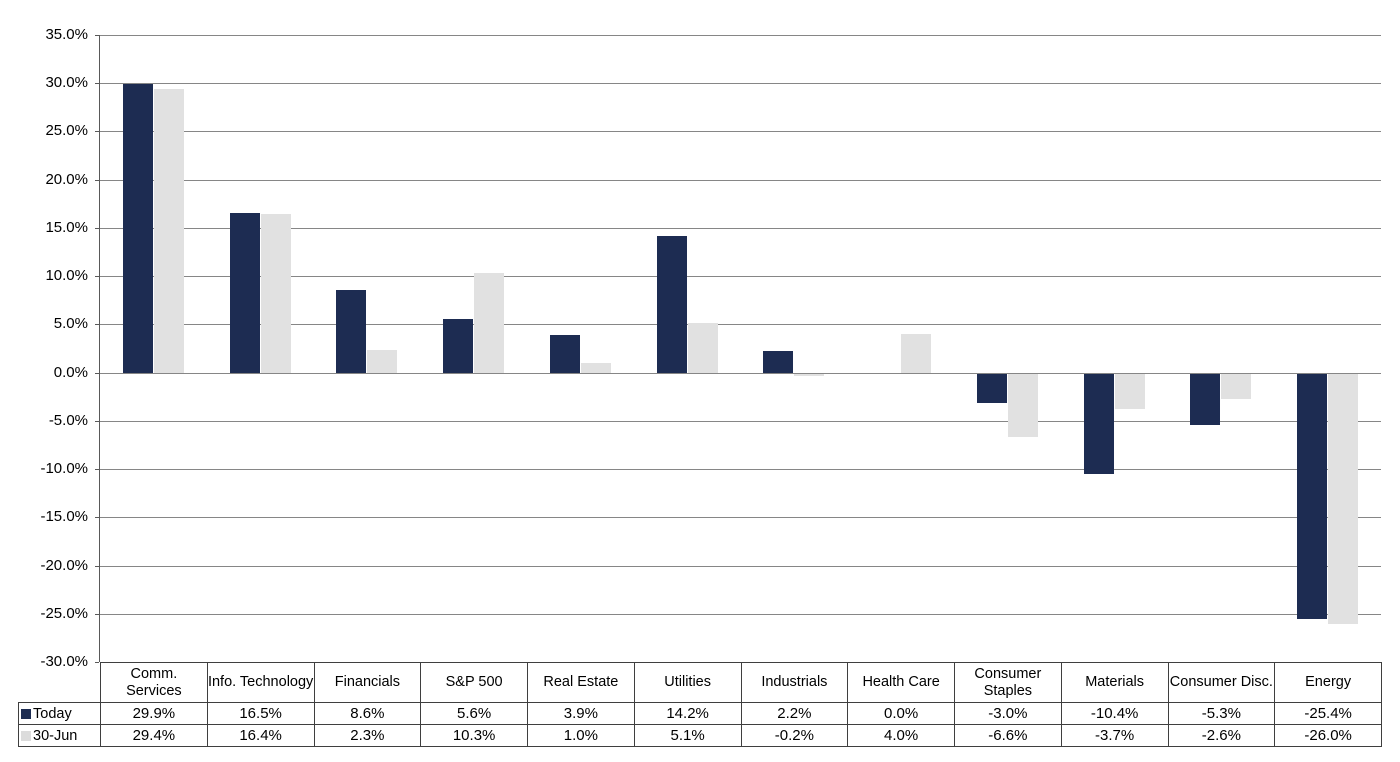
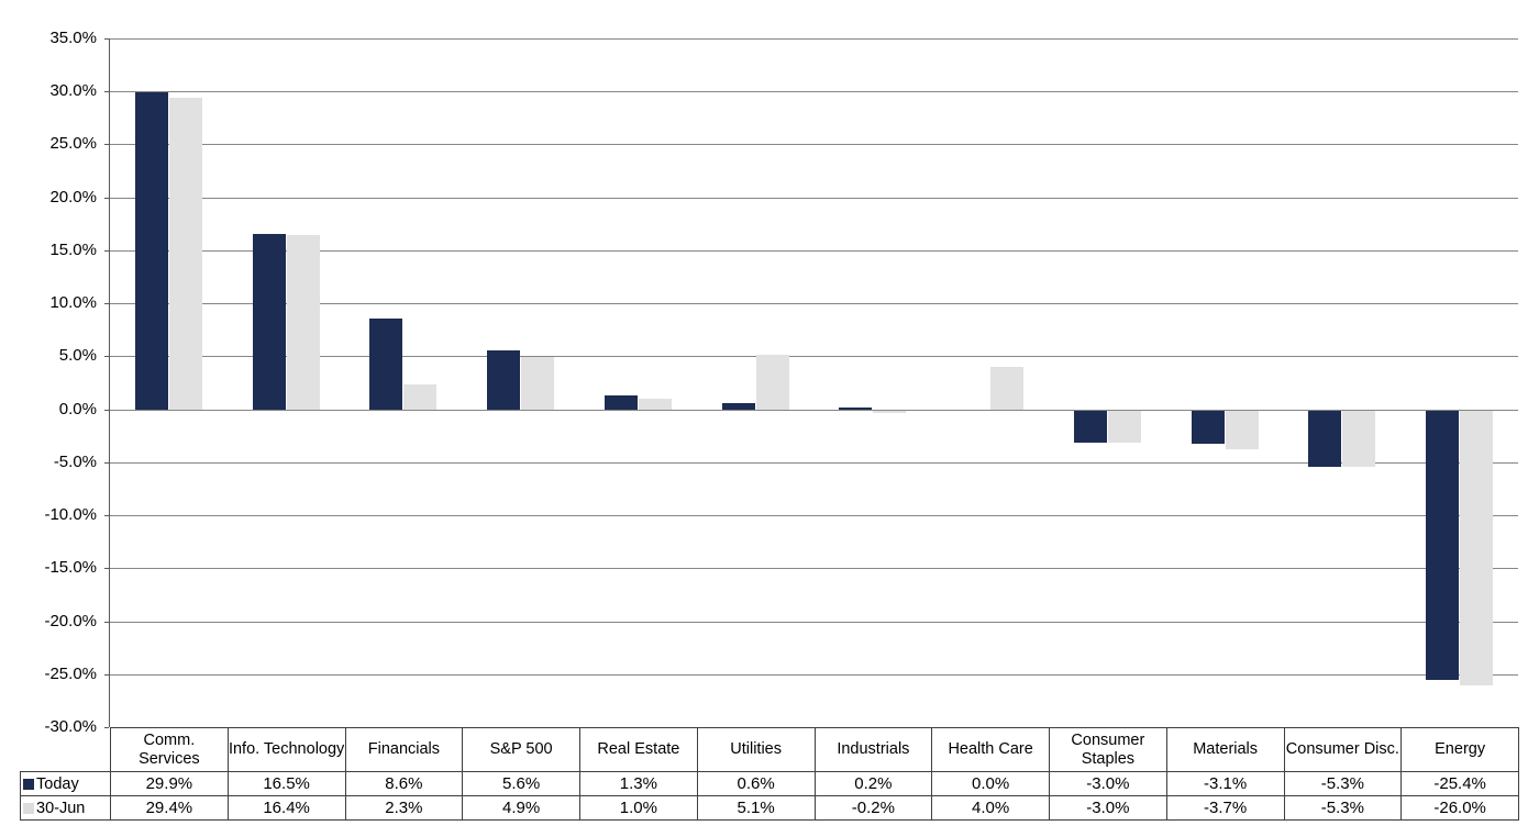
30-Jun/S&P 500: 10.3% -> 4.9%
Today/Real Estate: 3.9% -> 1.3%
Today/Utilities: 14.2% -> 0.6%
Today/Industrials: 2.2% -> 0.2%
30-Jun/Consumer Staples: -6.6% -> -3.0%
Today/Materials: -10.4% -> -3.1%
30-Jun/Consumer Disc.: -2.6% -> -5.3%
